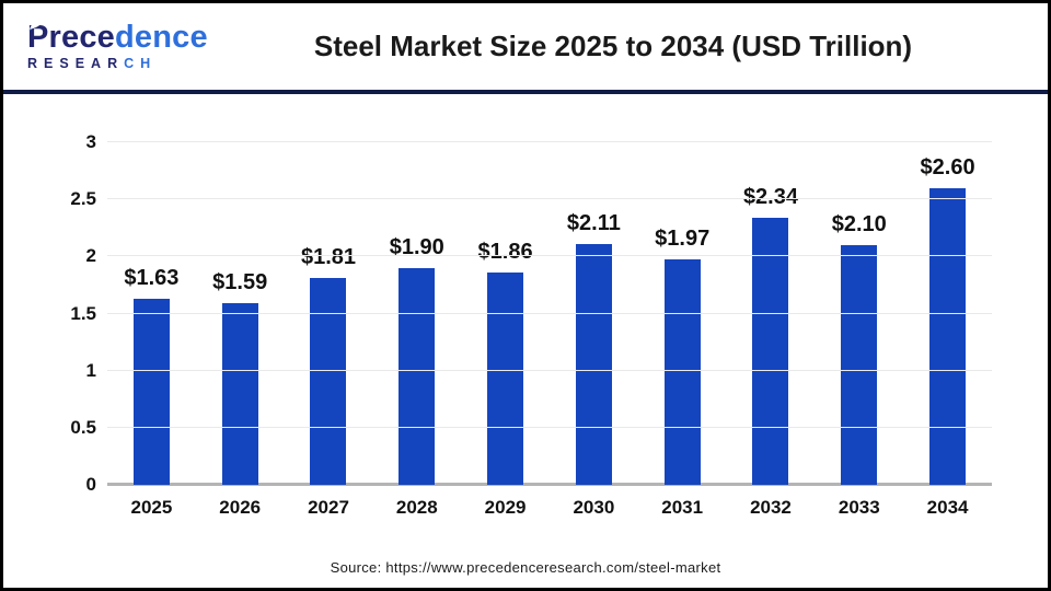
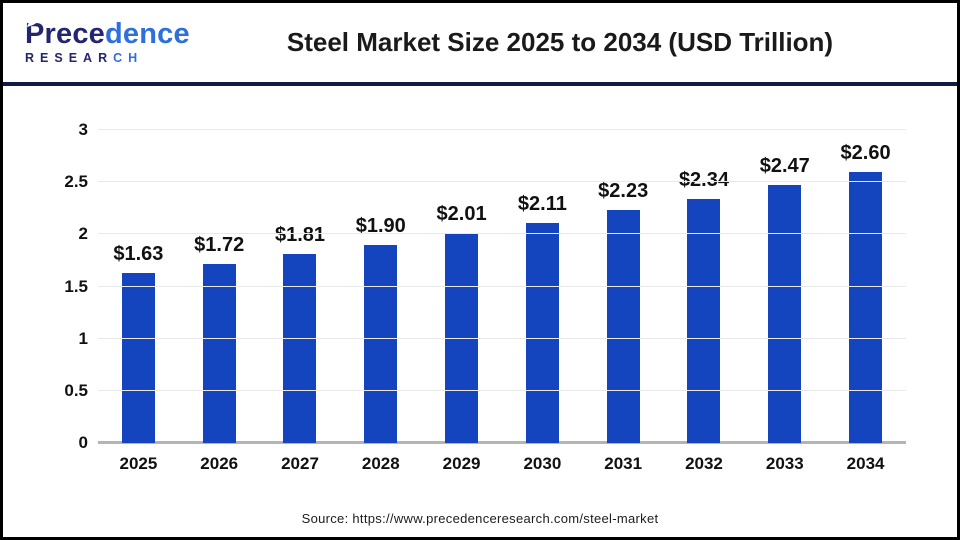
2026: $1.59 -> $1.72
2029: $1.86 -> $2.01
2031: $1.97 -> $2.23
2033: $2.10 -> $2.47
